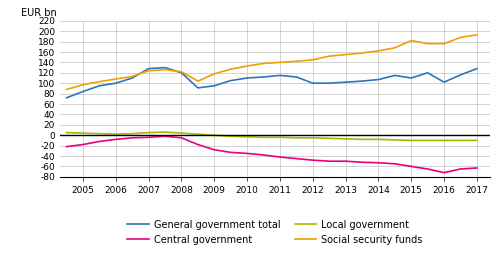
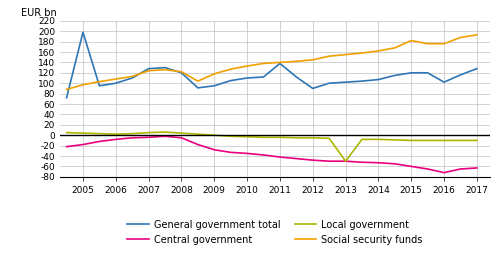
General government total/2005: 84 -> 198
General government total/2011: 115 -> 138
General government total/2012: 100 -> 90
Local government/2013: -7 -> -50
General government total/2015: 110 -> 120
